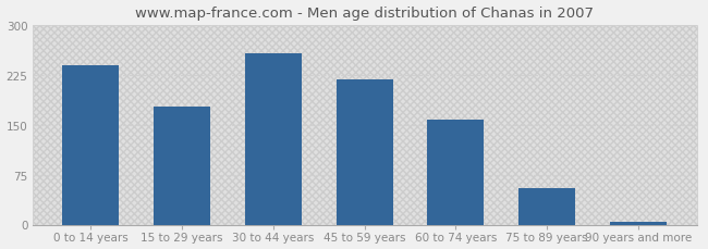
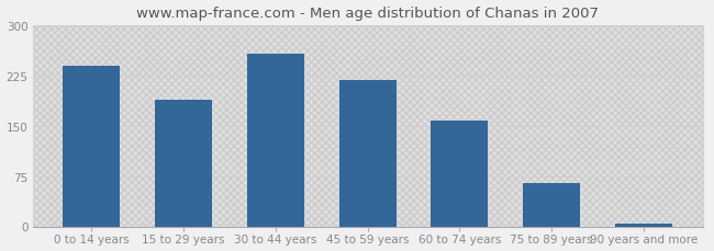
15 to 29 years: 178 -> 188
75 to 89 years: 55 -> 64
